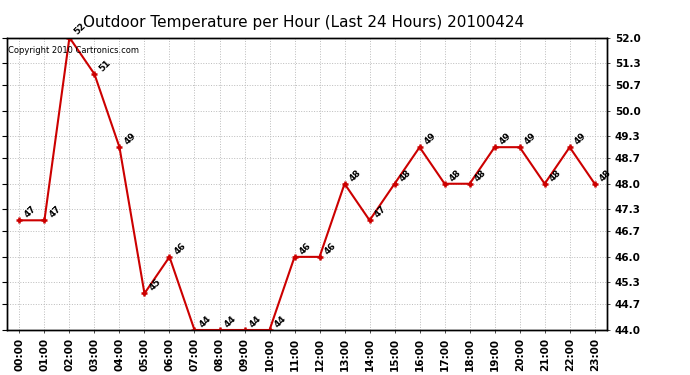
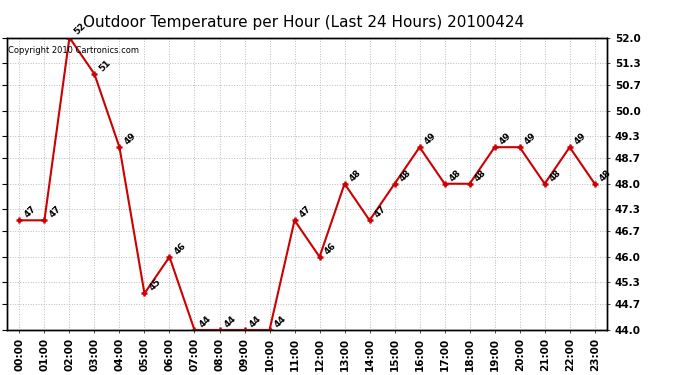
11:00: 46 -> 47
